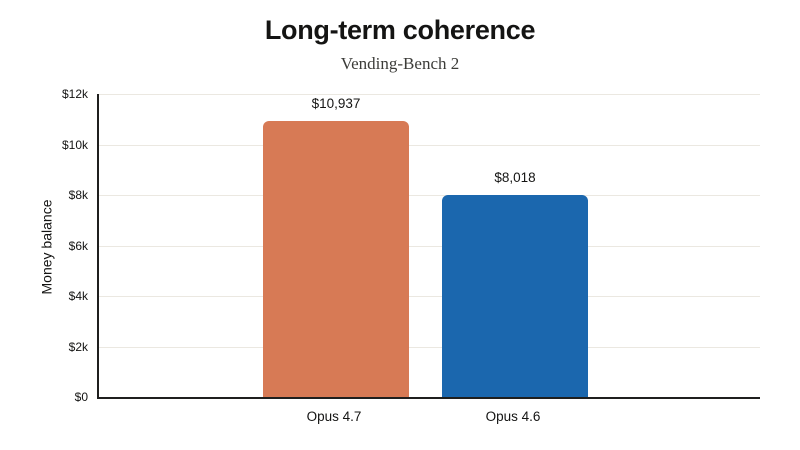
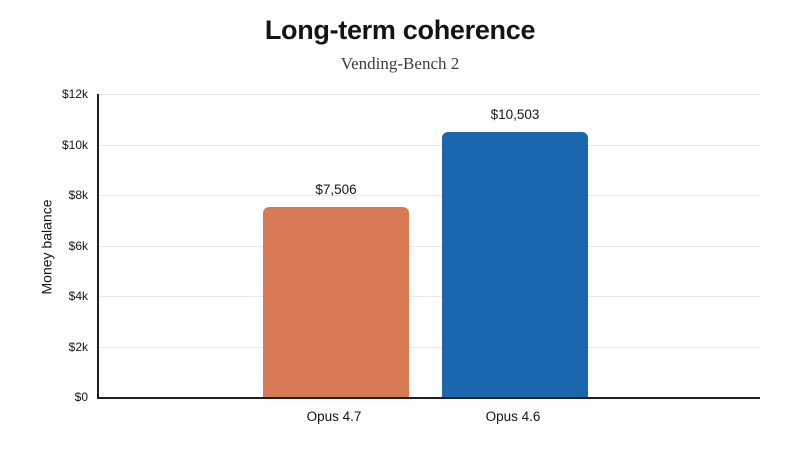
Opus 4.7: $10,937 -> $7,506
Opus 4.6: $8,018 -> $10,503
